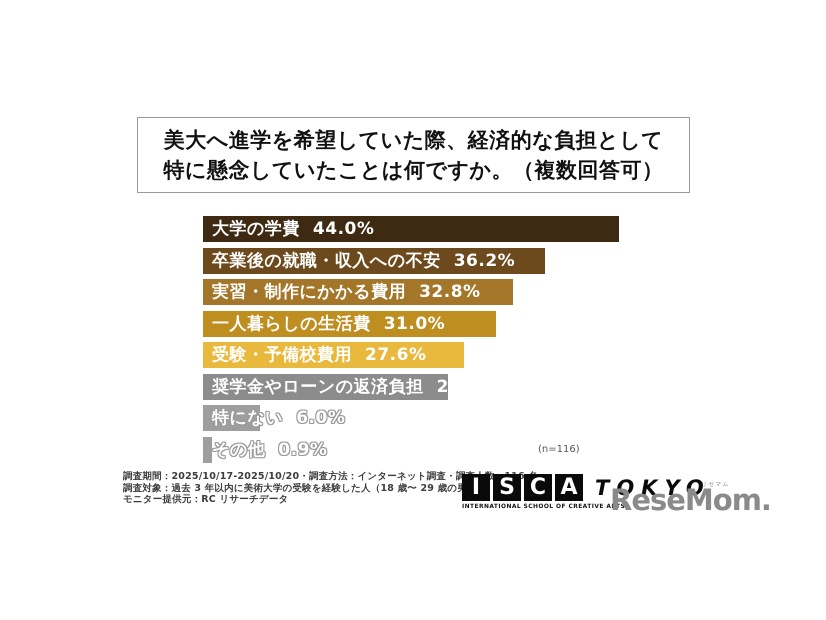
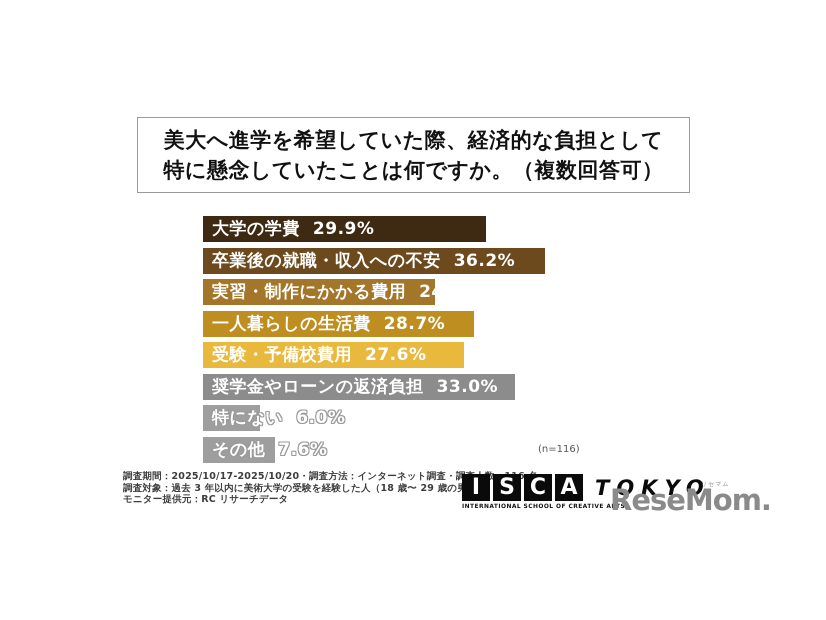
大学の学費: 44.0% -> 29.9%
実習・制作にかかる費用: 32.8% -> 24.5%
一人暮らしの生活費: 31.0% -> 28.7%
奨学金やローンの返済負担: 25.9% -> 33.0%
その他: 0.9% -> 7.6%
